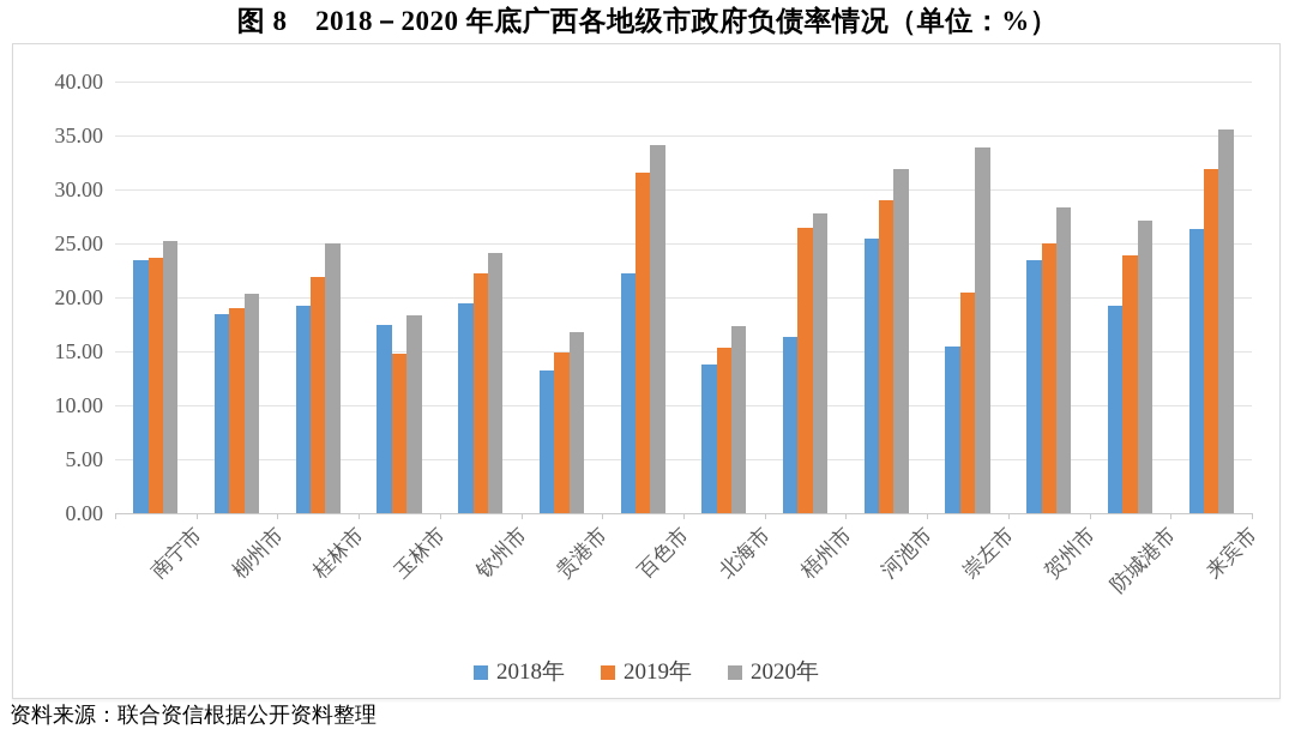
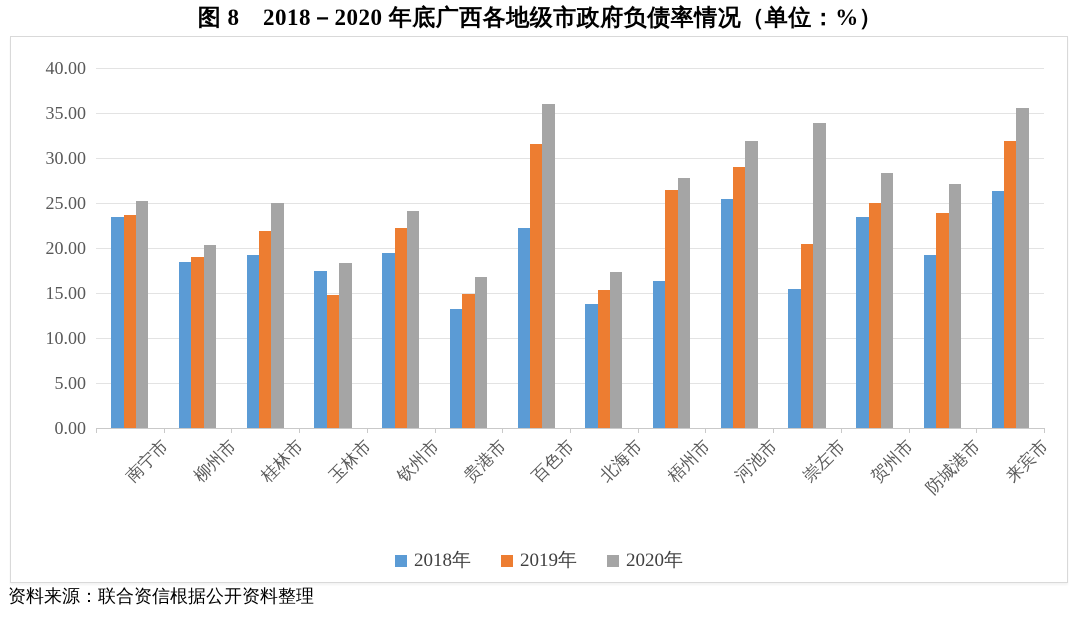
2020年/百色市: 34 -> 36
